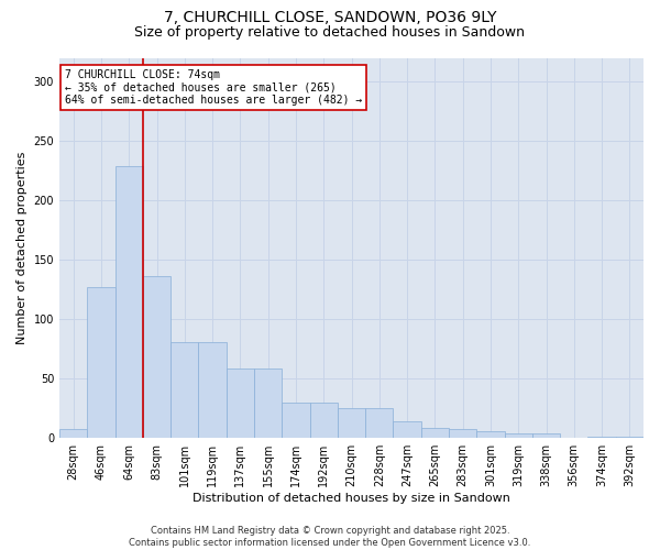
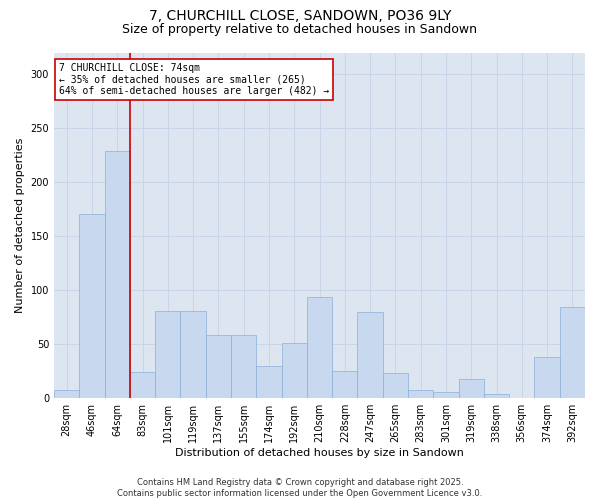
46sqm: 127 -> 170
83sqm: 136 -> 24
192sqm: 29 -> 51
210sqm: 25 -> 93
247sqm: 14 -> 79
265sqm: 8 -> 23
319sqm: 3 -> 17
374sqm: 1 -> 38
392sqm: 1 -> 84
